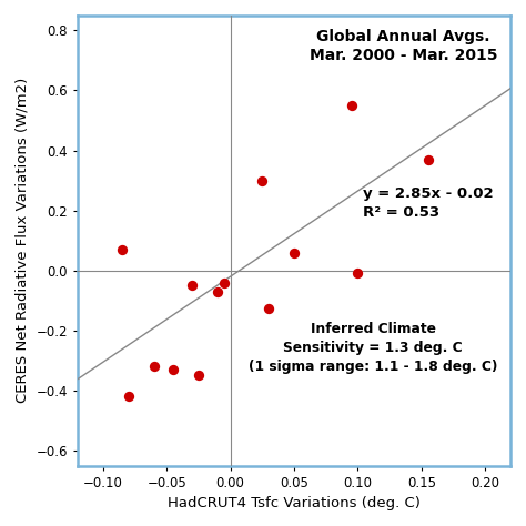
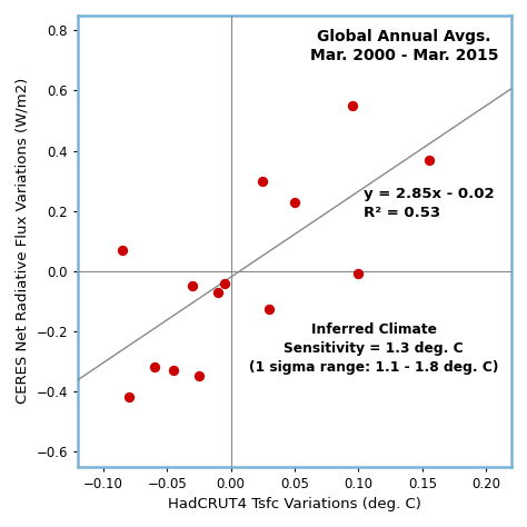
0.05: 0.060 -> 0.230
